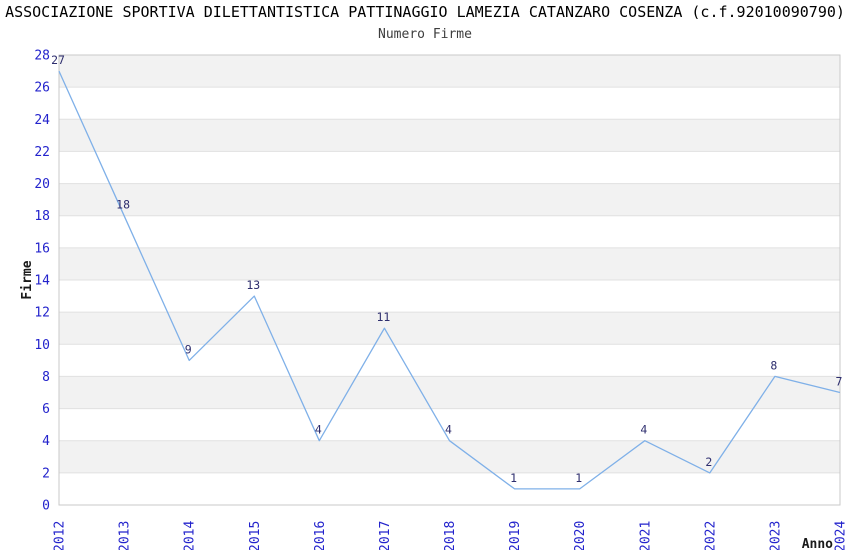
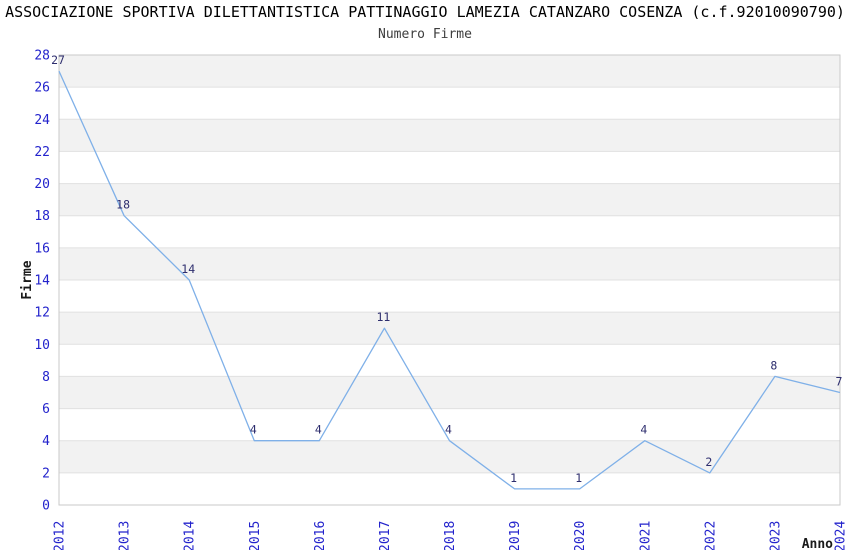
2014: 9 -> 14
2015: 13 -> 4
